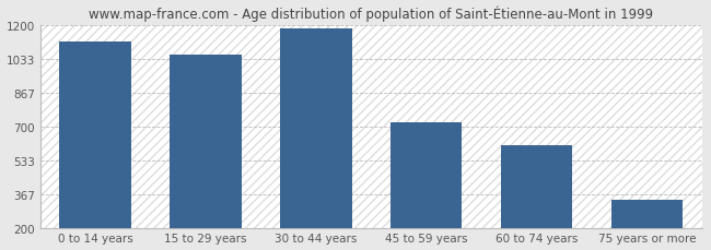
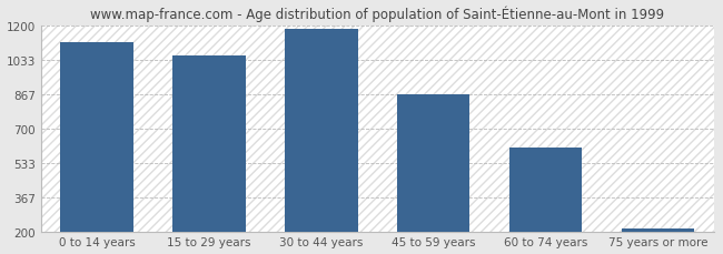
45 to 59 years: 720 -> 870
75 years or more: 340 -> 220
